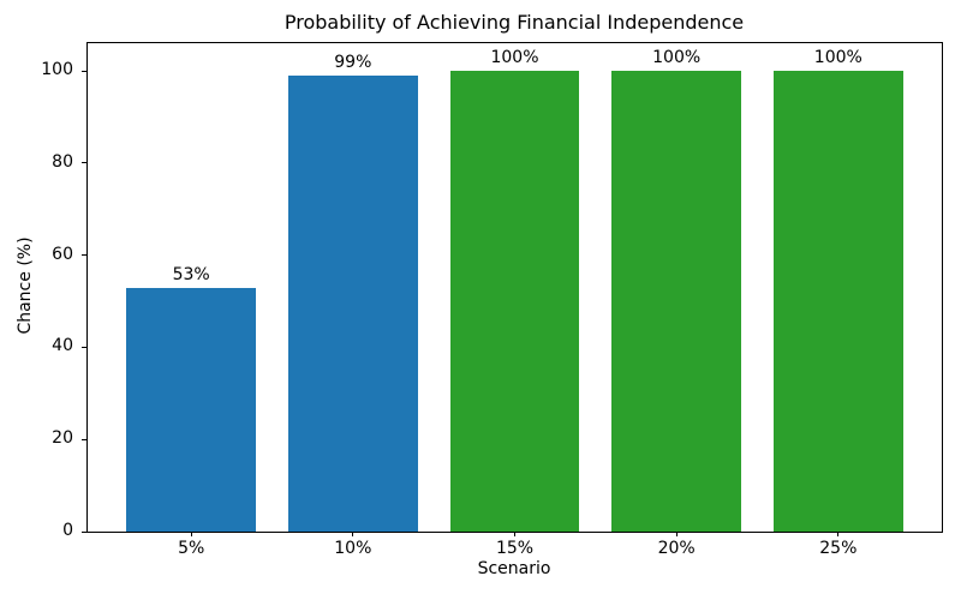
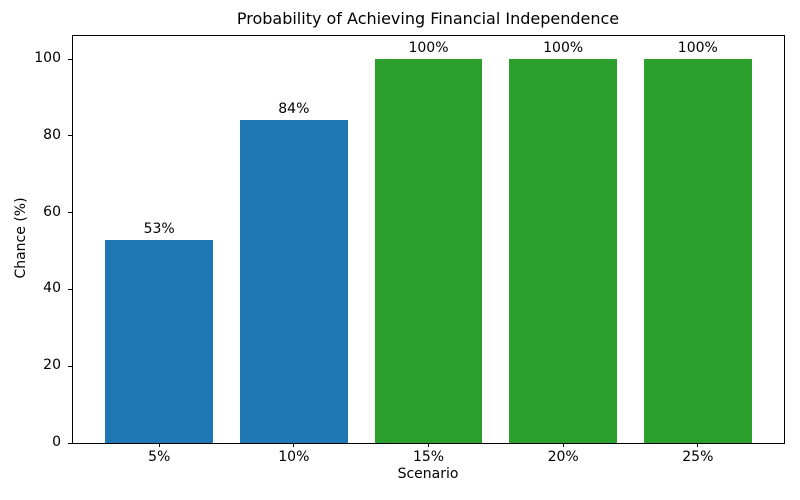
10%: 99% -> 84%
